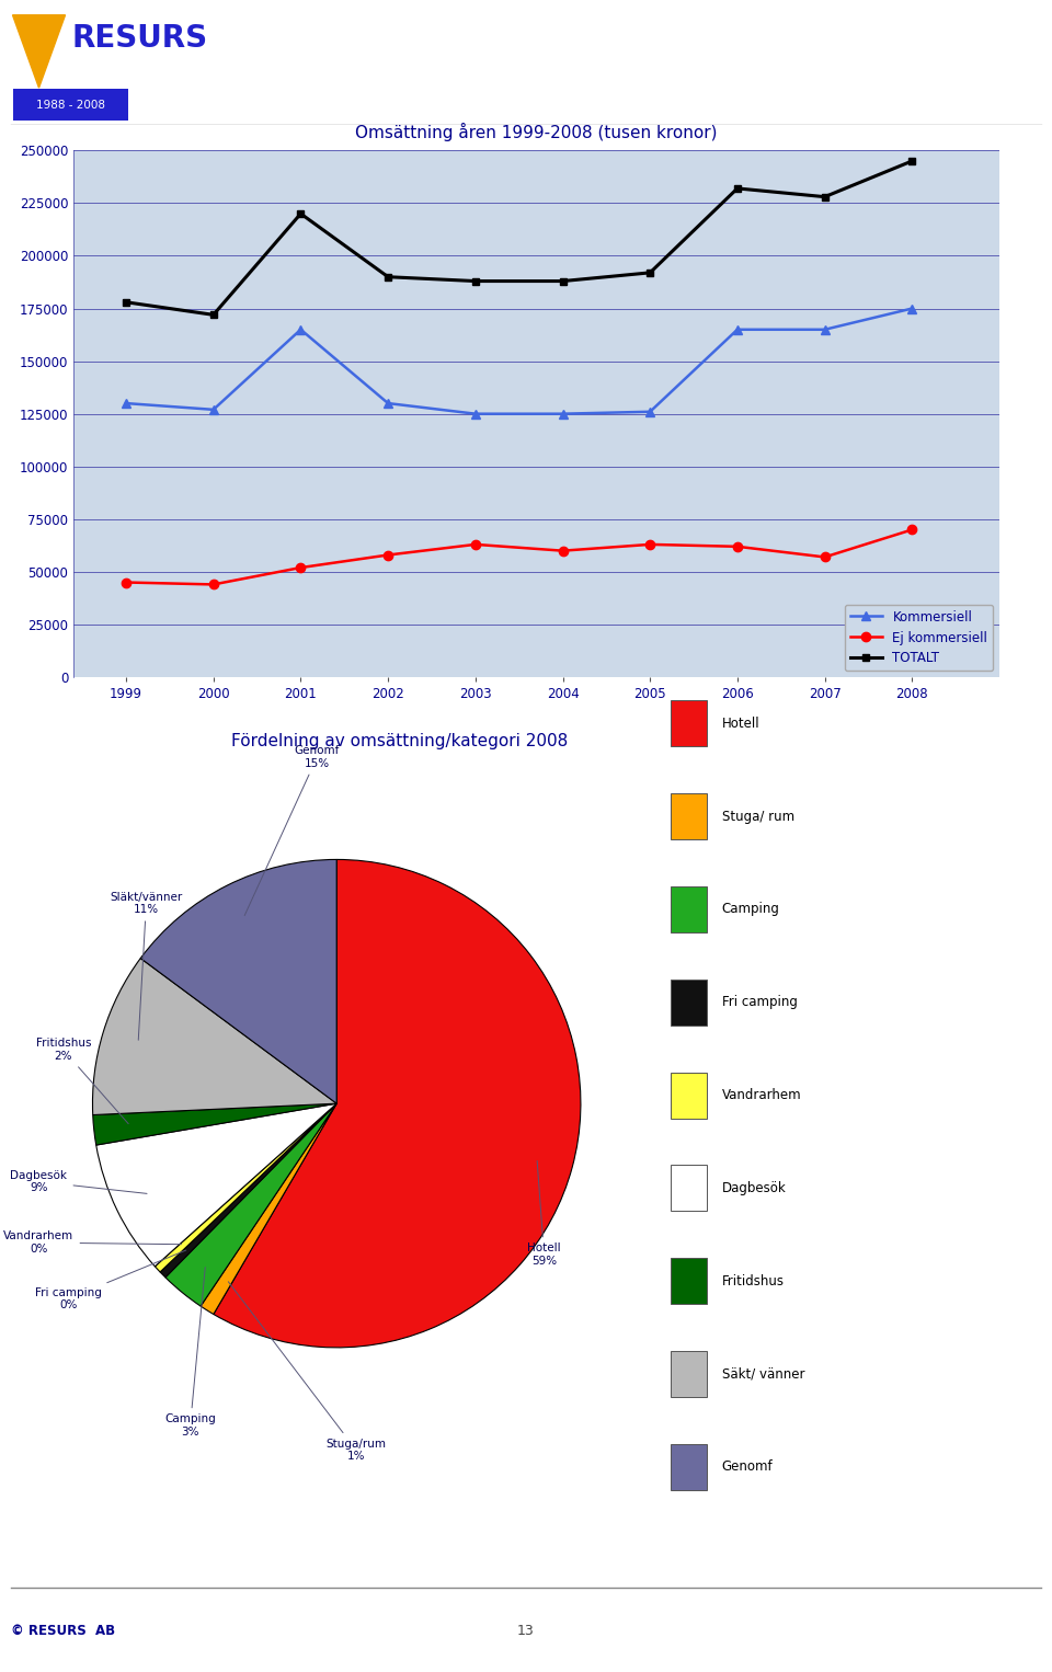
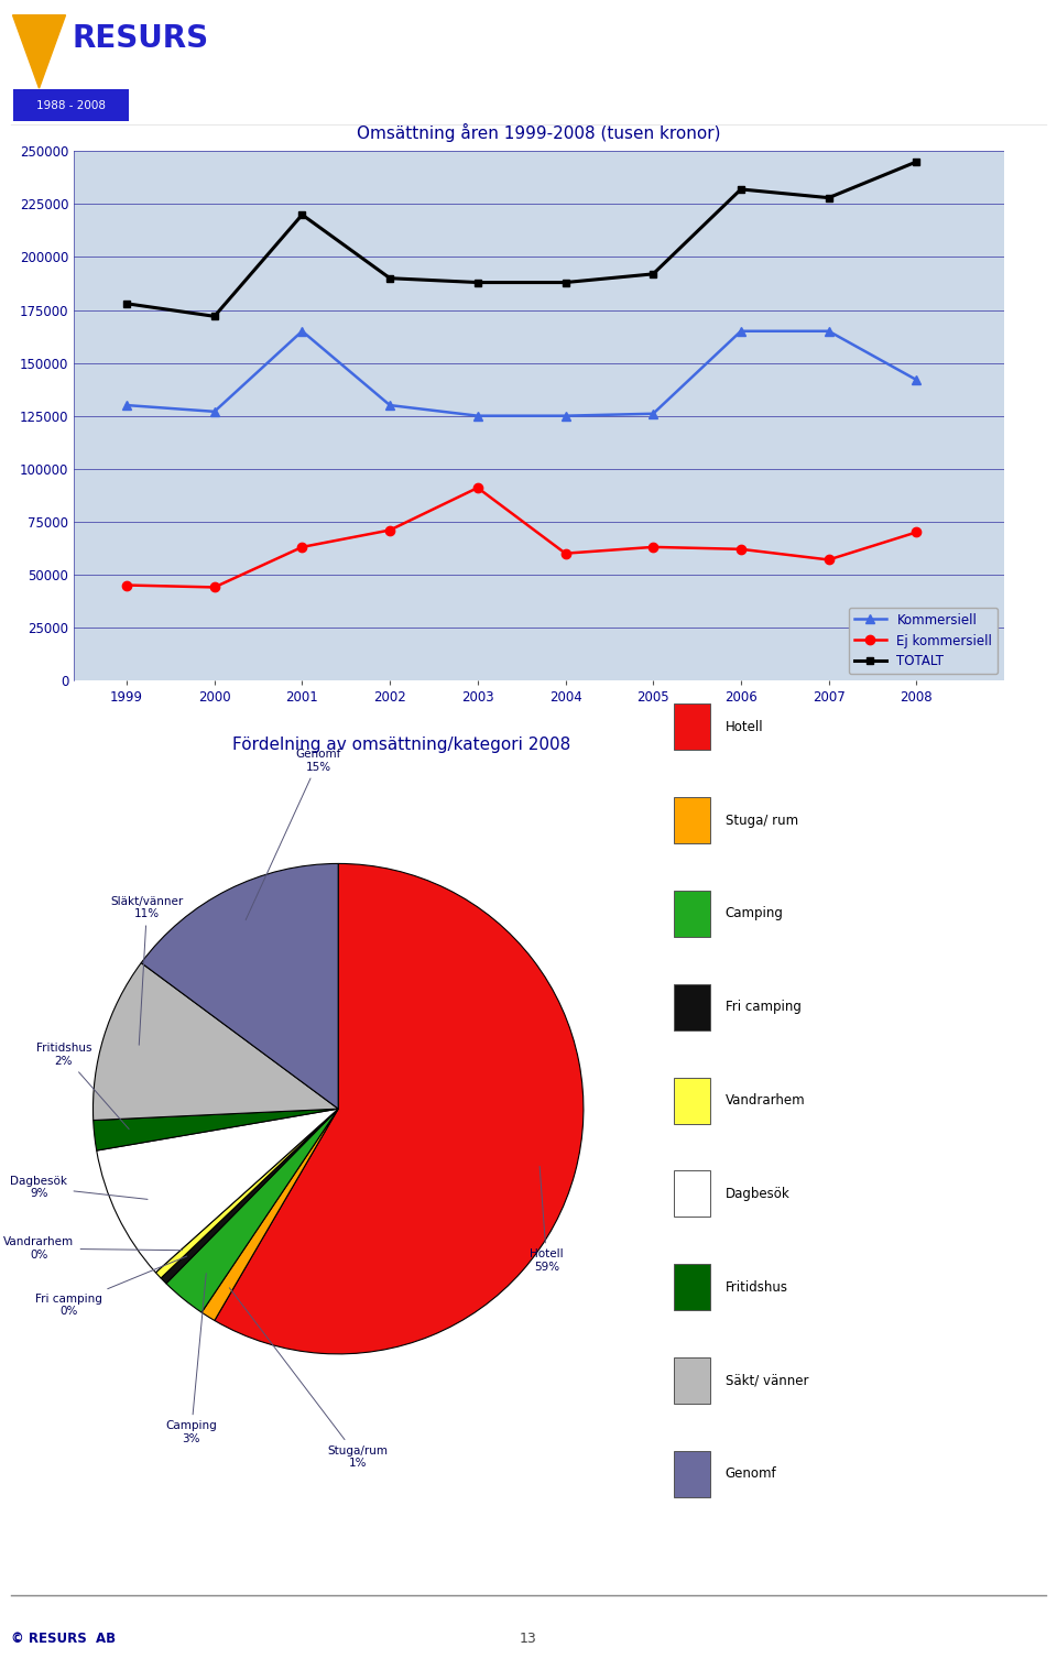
Ej kommersiell/2001: 52000 -> 63000
Ej kommersiell/2002: 58000 -> 71000
Ej kommersiell/2003: 63000 -> 91000
Kommersiell/2008: 175000 -> 142000
